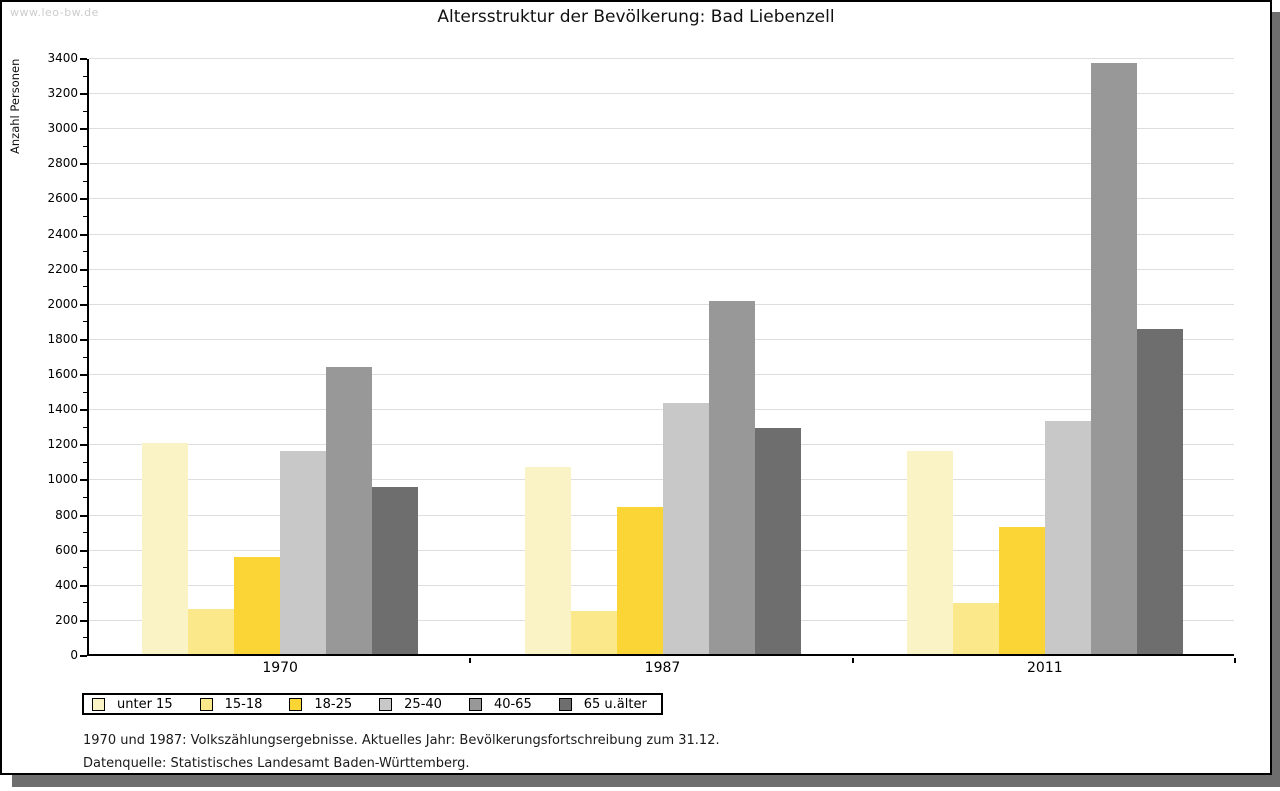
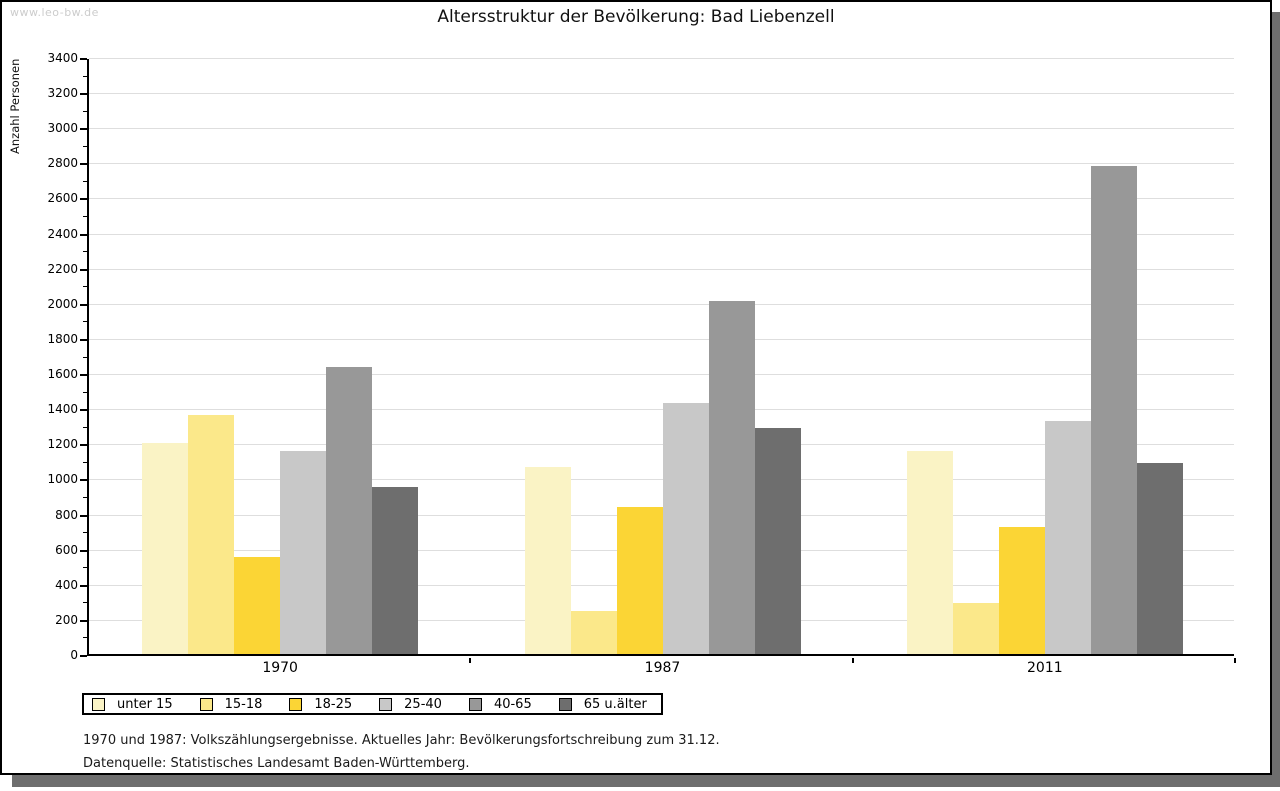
15-18/1970: 260 -> 1360
40-65/2011: 3360 -> 2780
65 u.älter/2011: 1850 -> 1090
